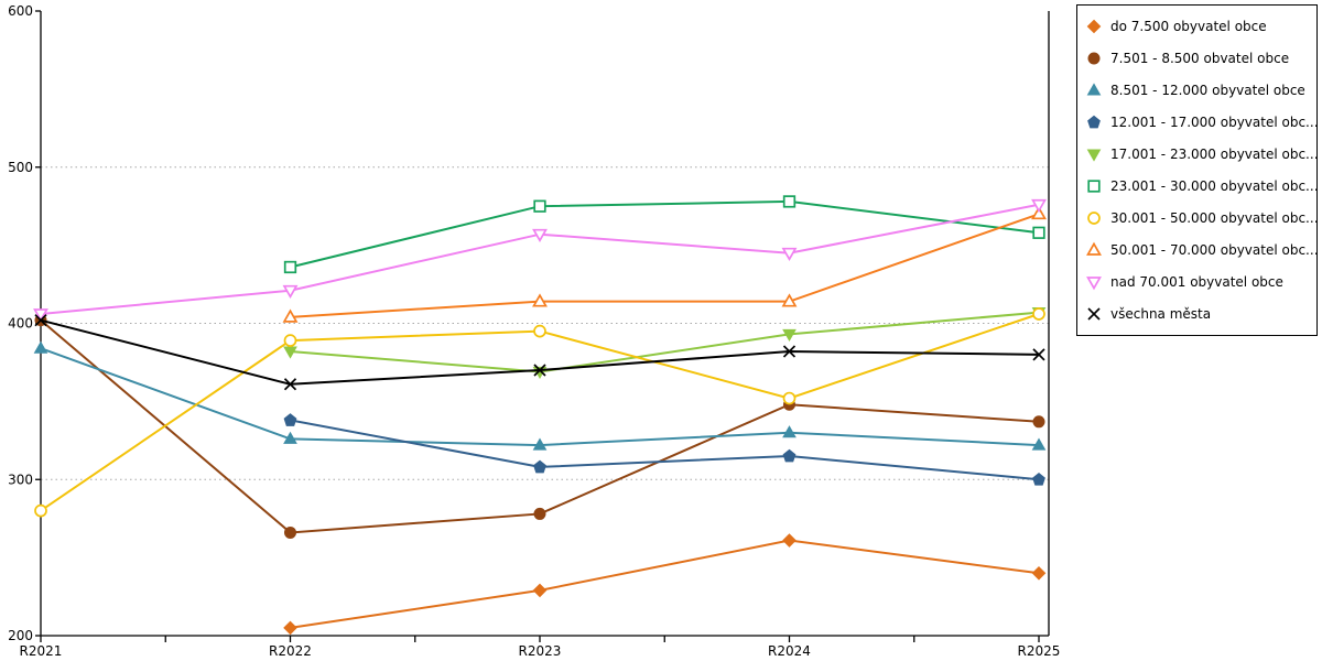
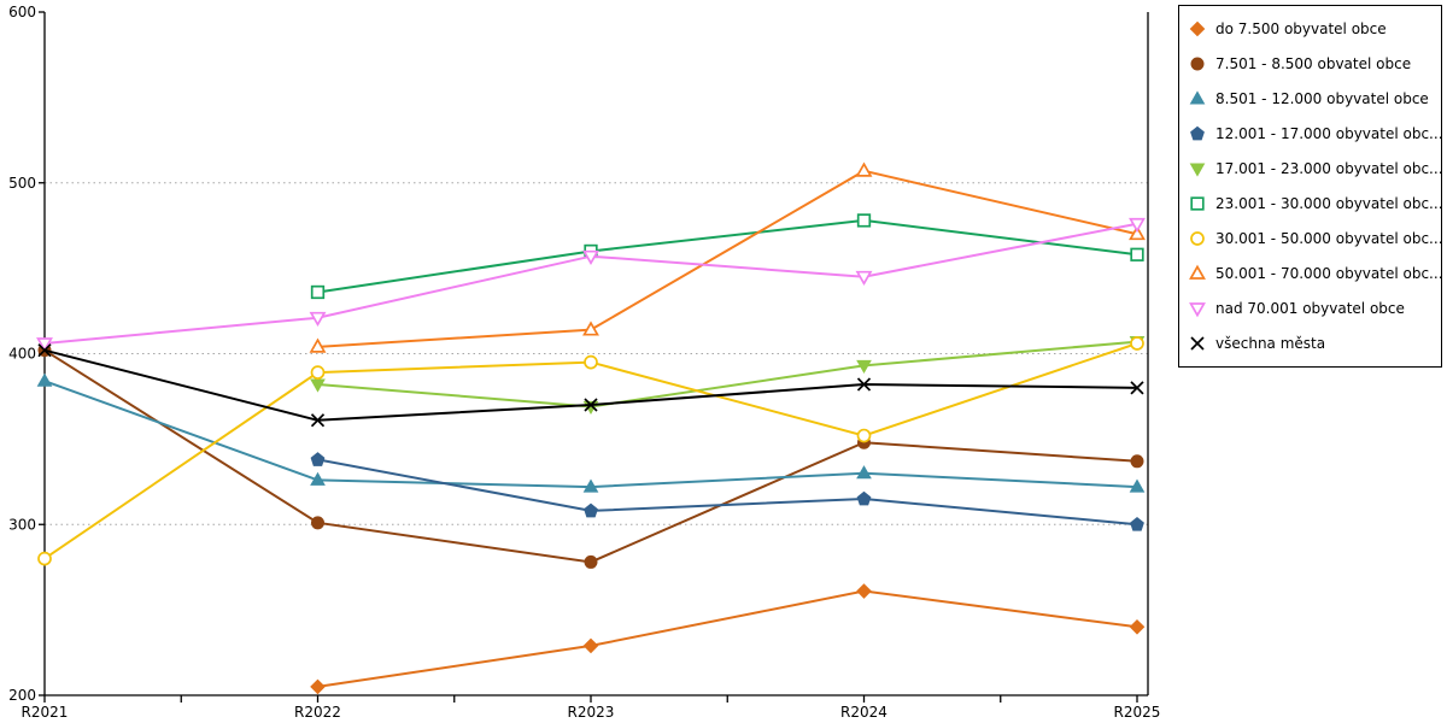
7.501 - 8.500 obvatel obce/R2022: 266 -> 301
23.001 - 30.000 obyvatel obc.../R2023: 475 -> 460
50.001 - 70.000 obyvatel obc.../R2024: 414 -> 507
